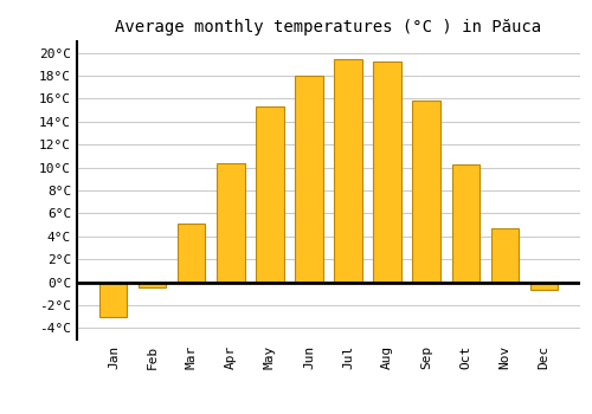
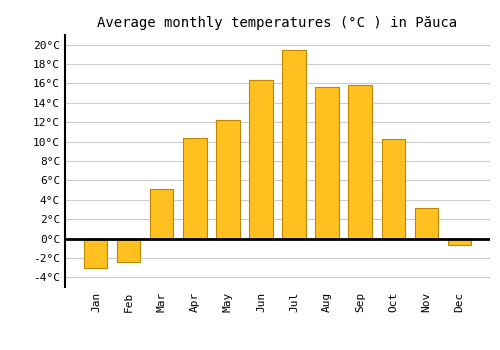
Feb: -0.5°C -> -2.4°C
May: 15.3°C -> 12.2°C
Jun: 18.0°C -> 16.4°C
Aug: 19.2°C -> 15.6°C
Nov: 4.7°C -> 3.2°C
